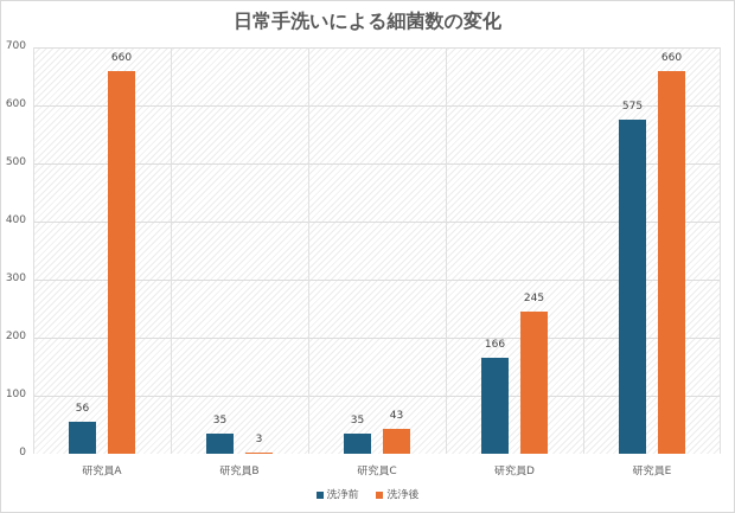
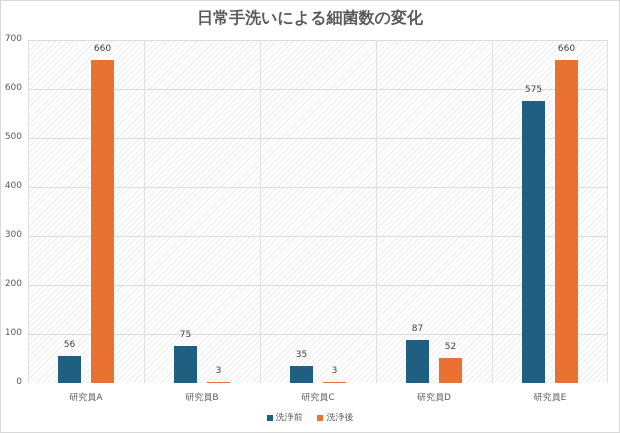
洗浄前/研究員B: 35 -> 75
洗浄後/研究員C: 43 -> 3
洗浄前/研究員D: 166 -> 87
洗浄後/研究員D: 245 -> 52
